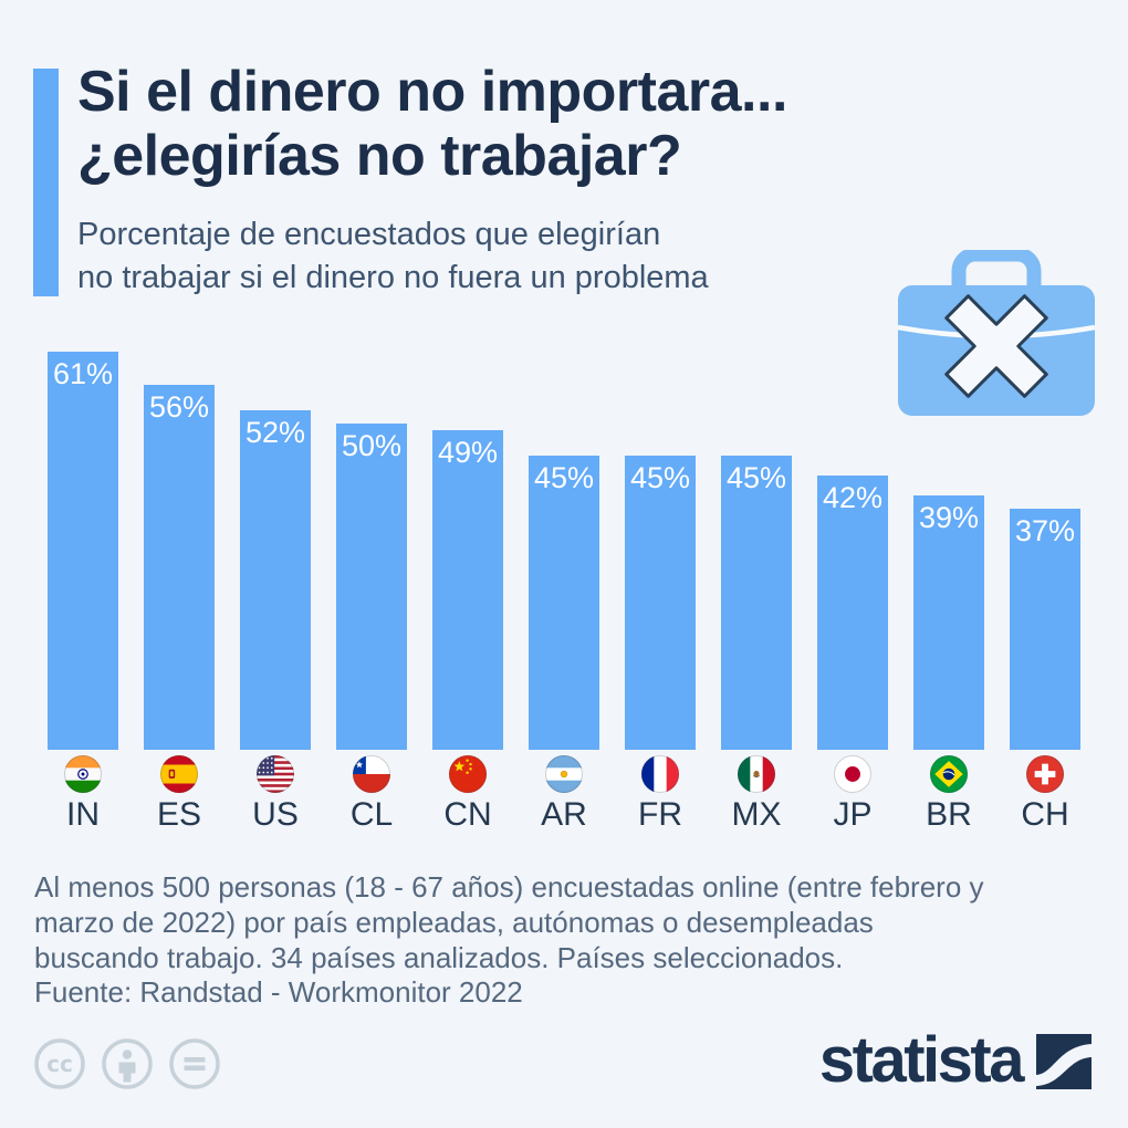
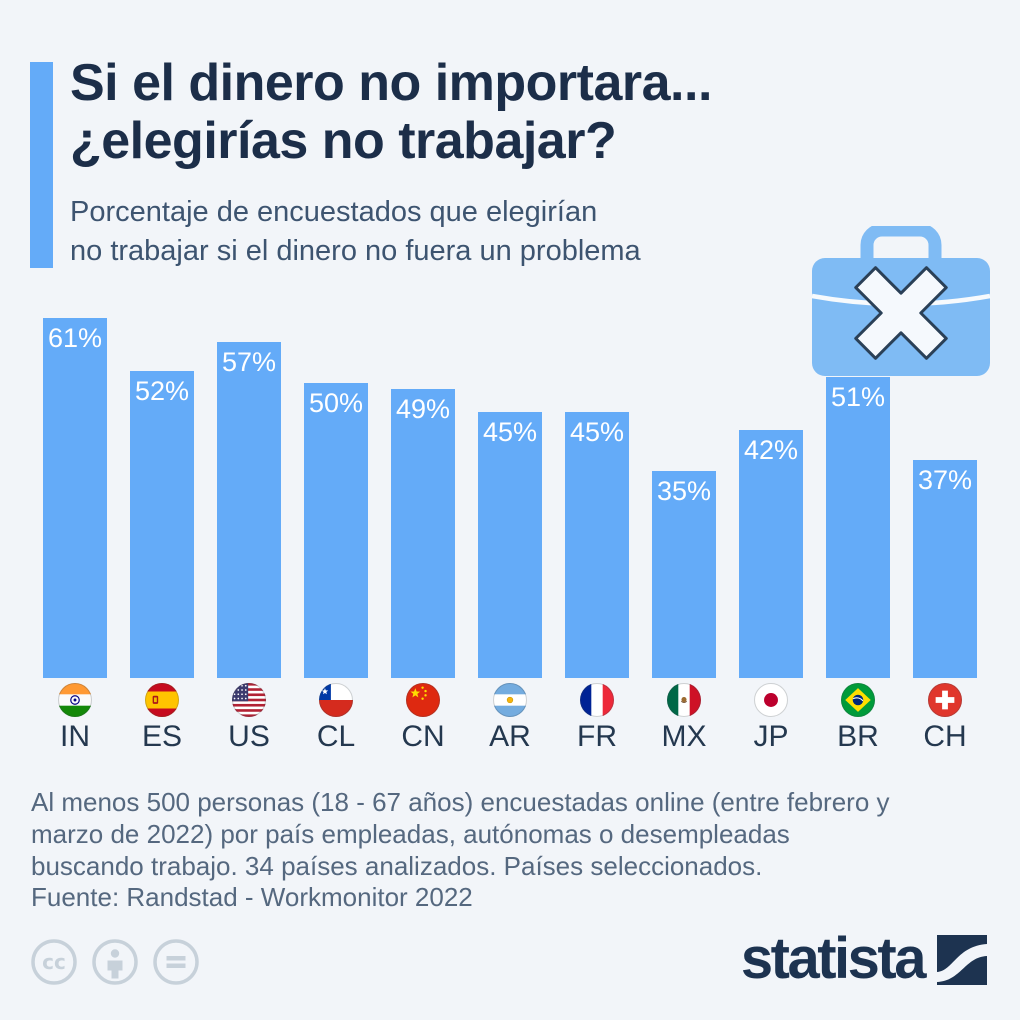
ES: 56% -> 52%
US: 52% -> 57%
MX: 45% -> 35%
BR: 39% -> 51%
